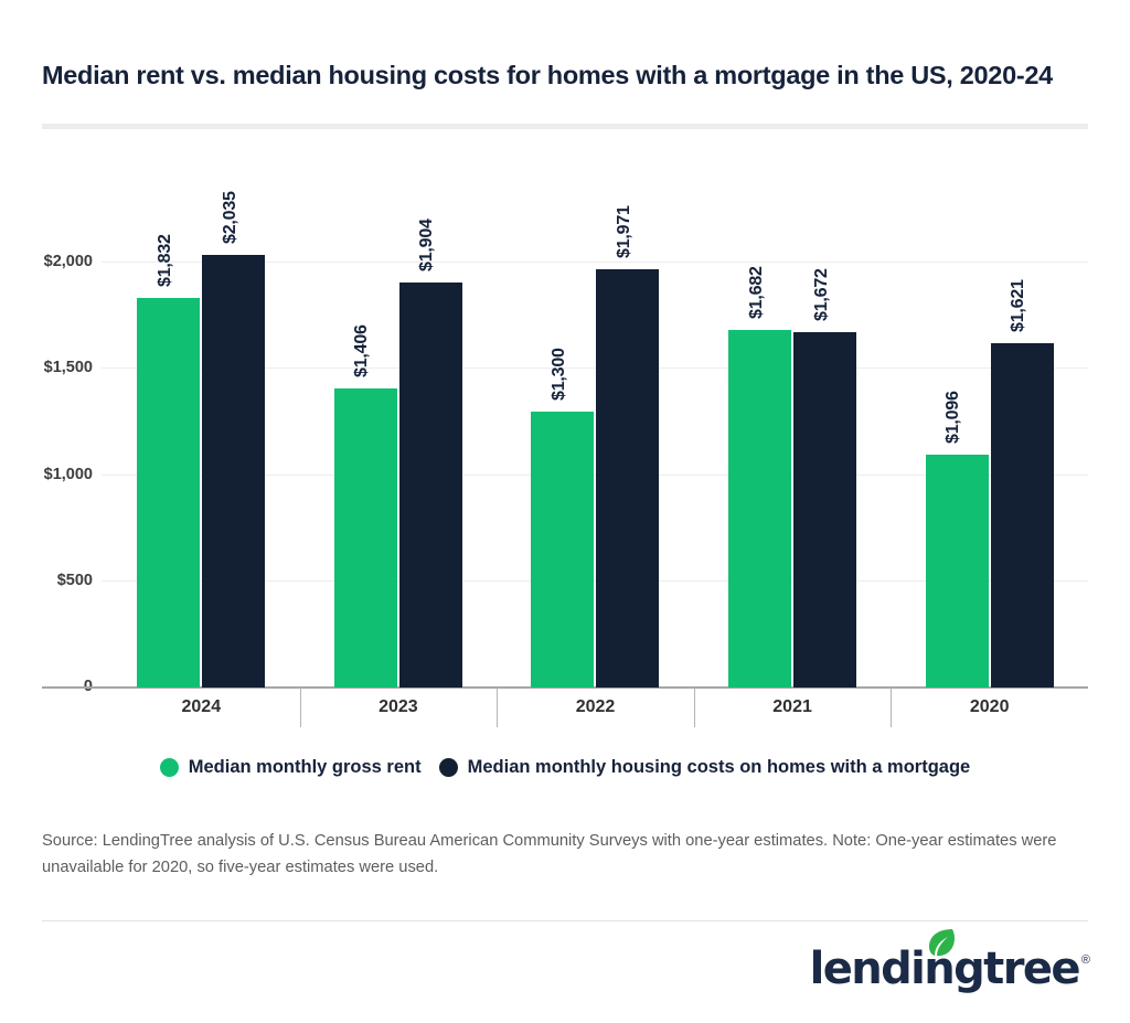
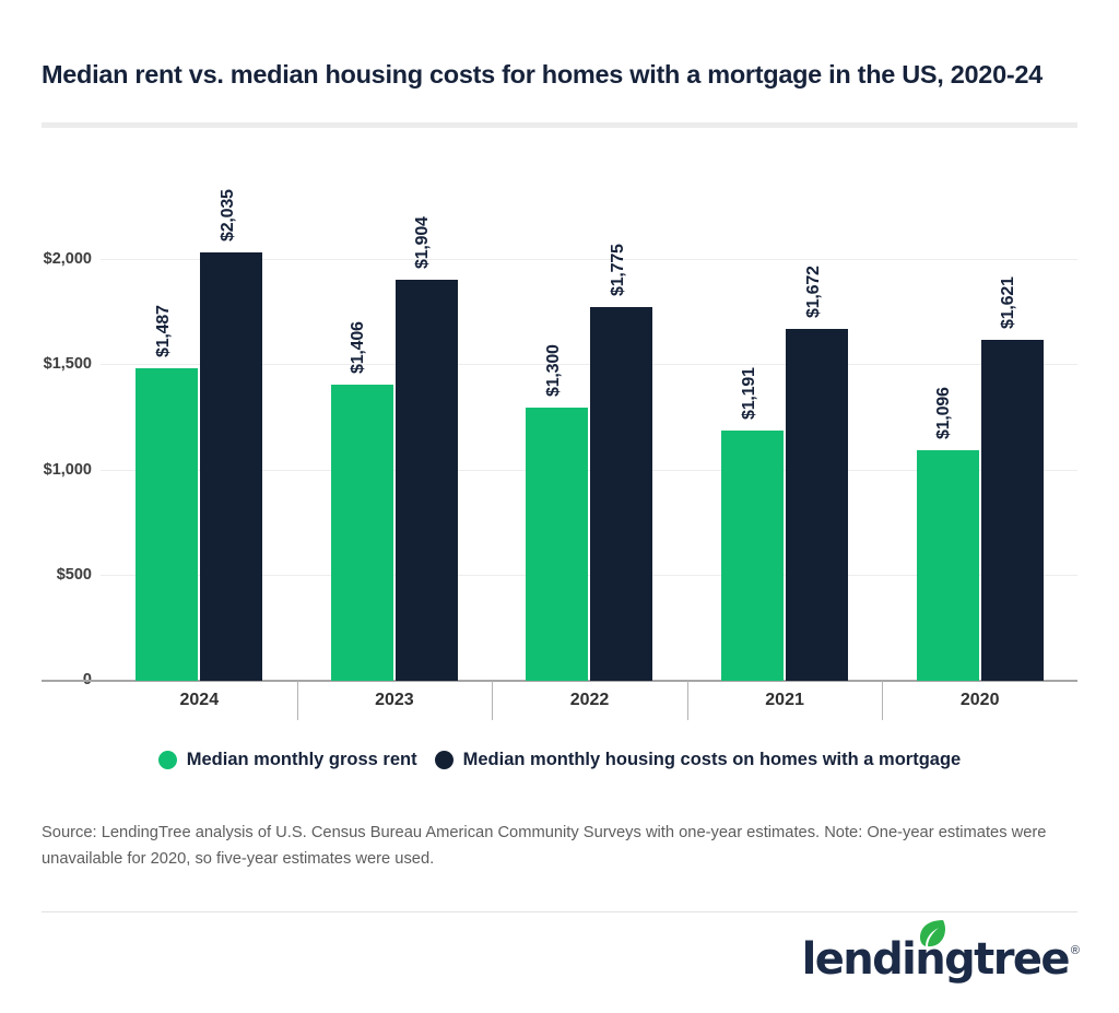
Median monthly gross rent/2024: $1,832 -> $1,487
Median monthly housing costs on homes with a mortgage/2022: $1,971 -> $1,775
Median monthly gross rent/2021: $1,682 -> $1,191
